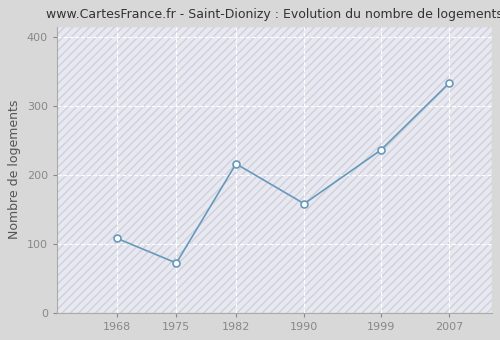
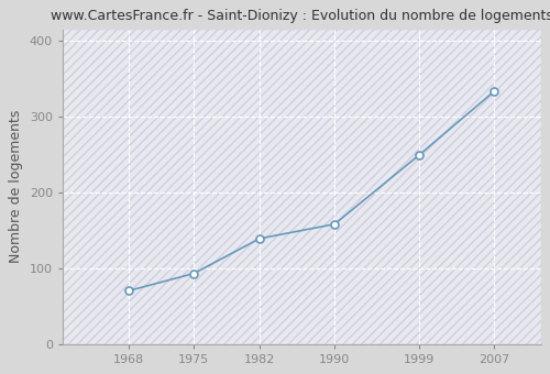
1968: 108 -> 70
1975: 72 -> 93
1982: 216 -> 139
1999: 236 -> 249
